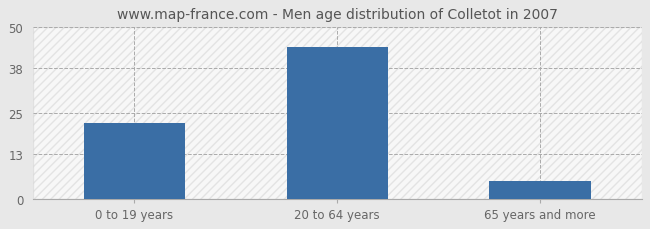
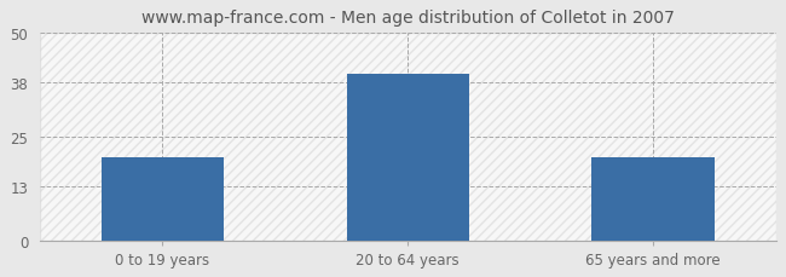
0 to 19 years: 22 -> 20
20 to 64 years: 44 -> 40
65 years and more: 5 -> 20
